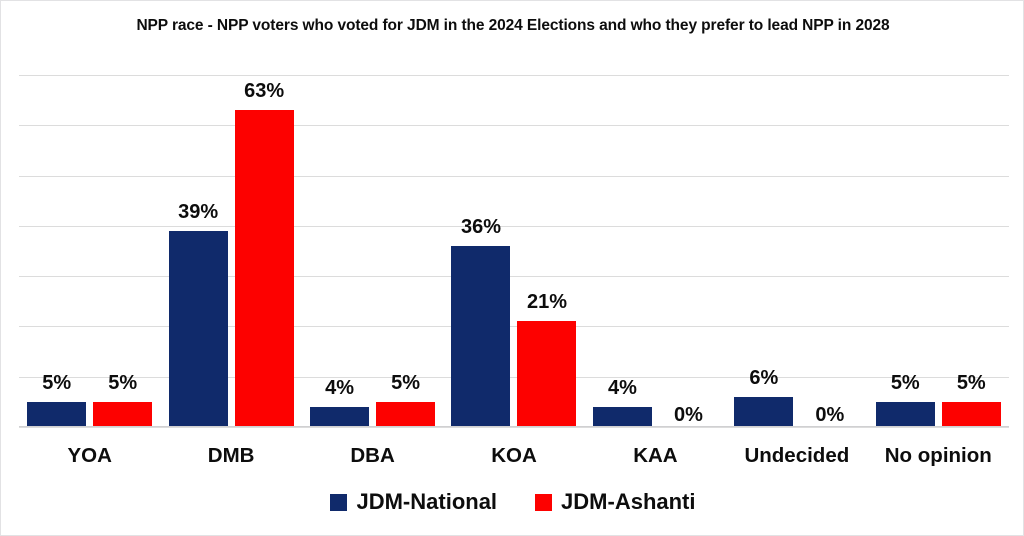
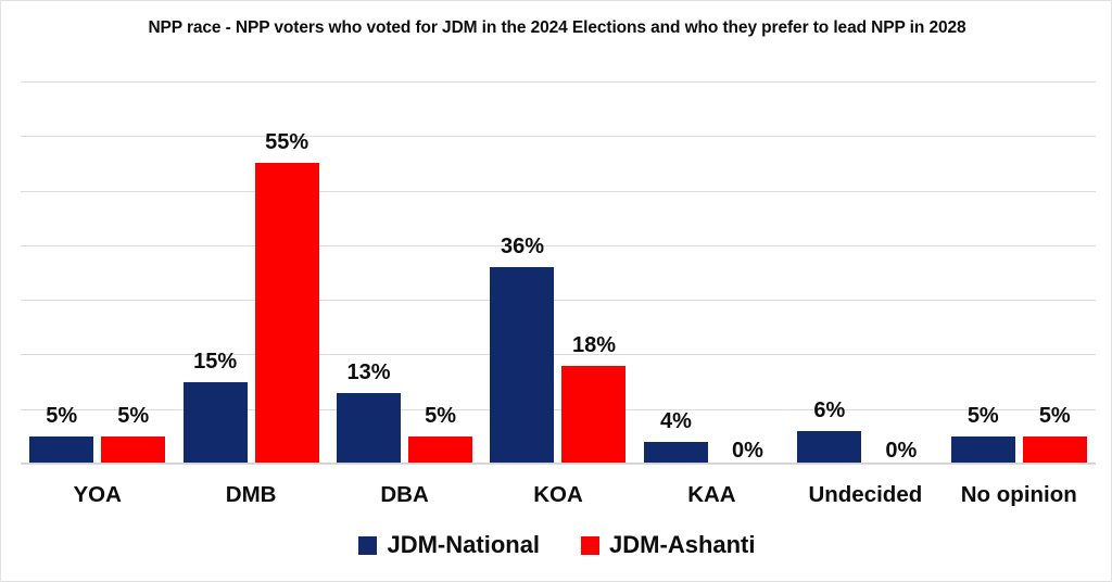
JDM-National/DMB: 39% -> 15%
JDM-Ashanti/DMB: 63% -> 55%
JDM-National/DBA: 4% -> 13%
JDM-Ashanti/KOA: 21% -> 18%
